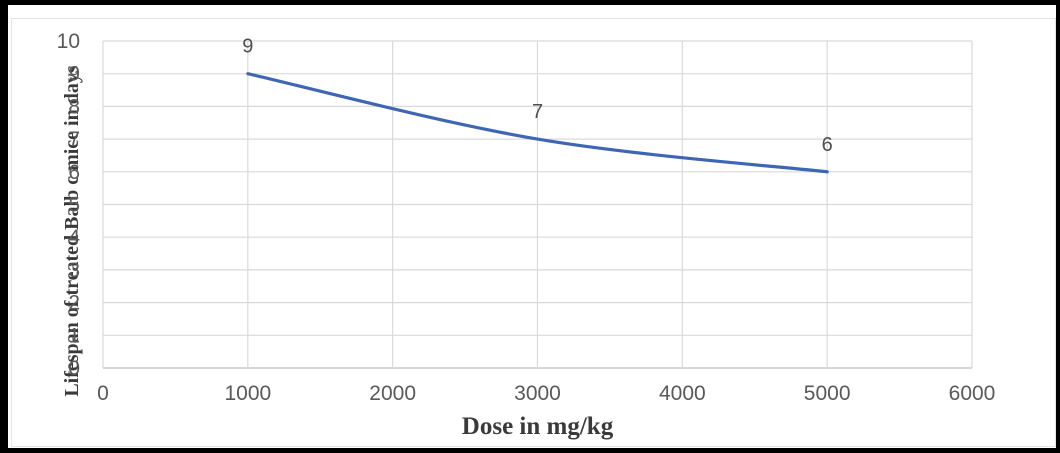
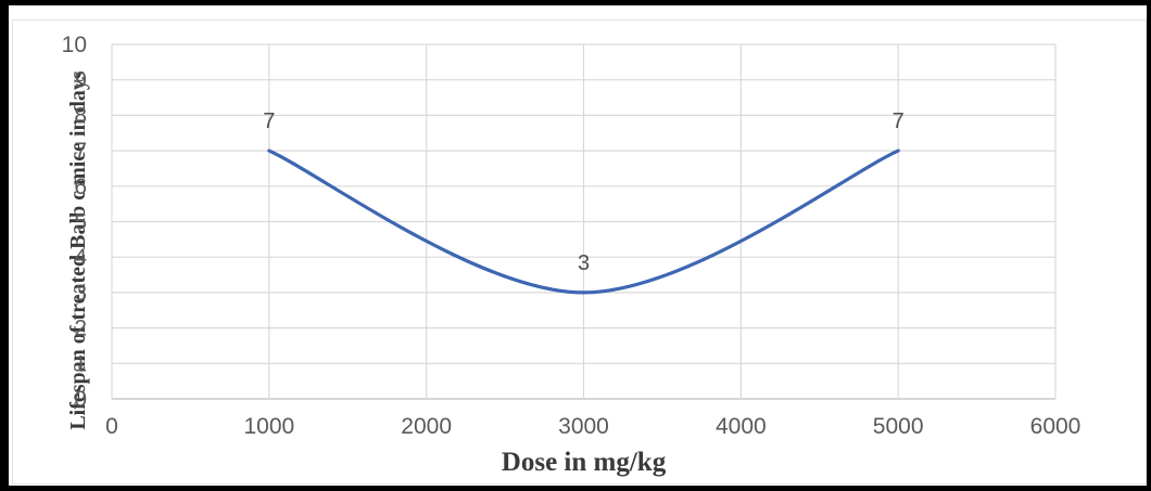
1000: 9 -> 7
3000: 7 -> 3
5000: 6 -> 7
